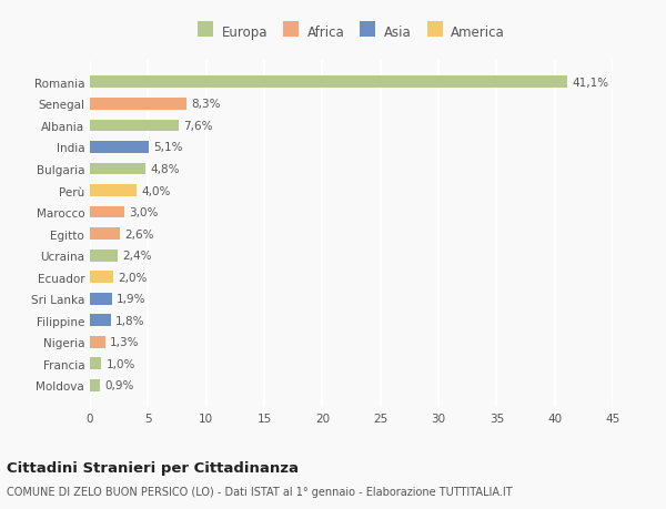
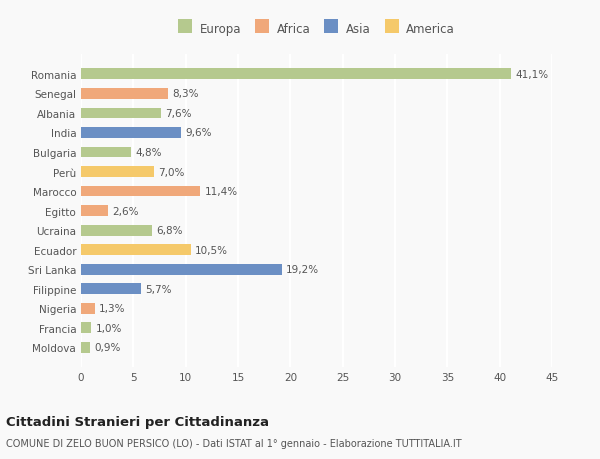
India: 5,1% -> 9,6%
Perù: 4,0% -> 7,0%
Marocco: 3,0% -> 11,4%
Ucraina: 2,4% -> 6,8%
Ecuador: 2,0% -> 10,5%
Sri Lanka: 1,9% -> 19,2%
Filippine: 1,8% -> 5,7%
